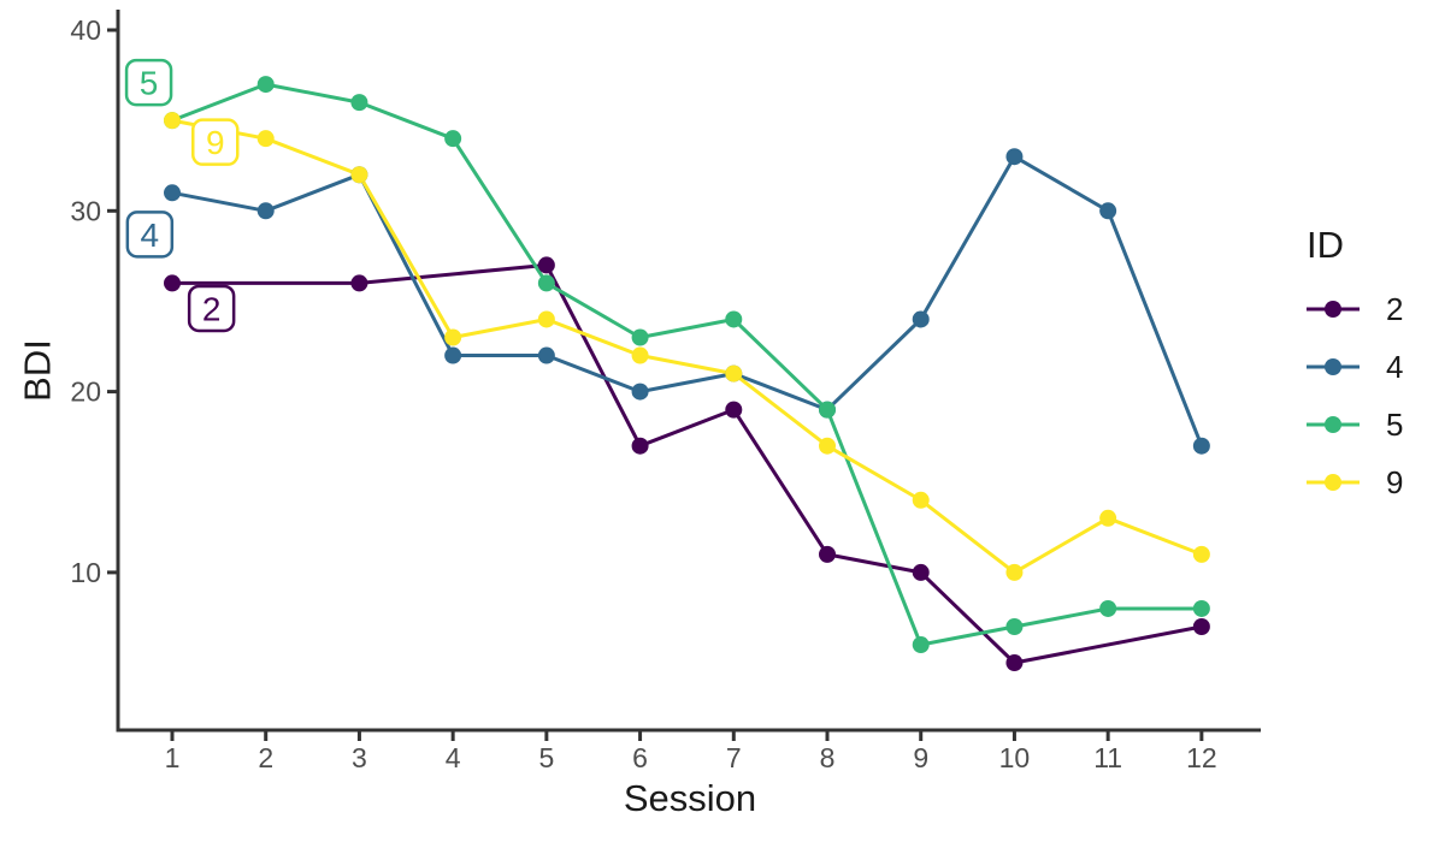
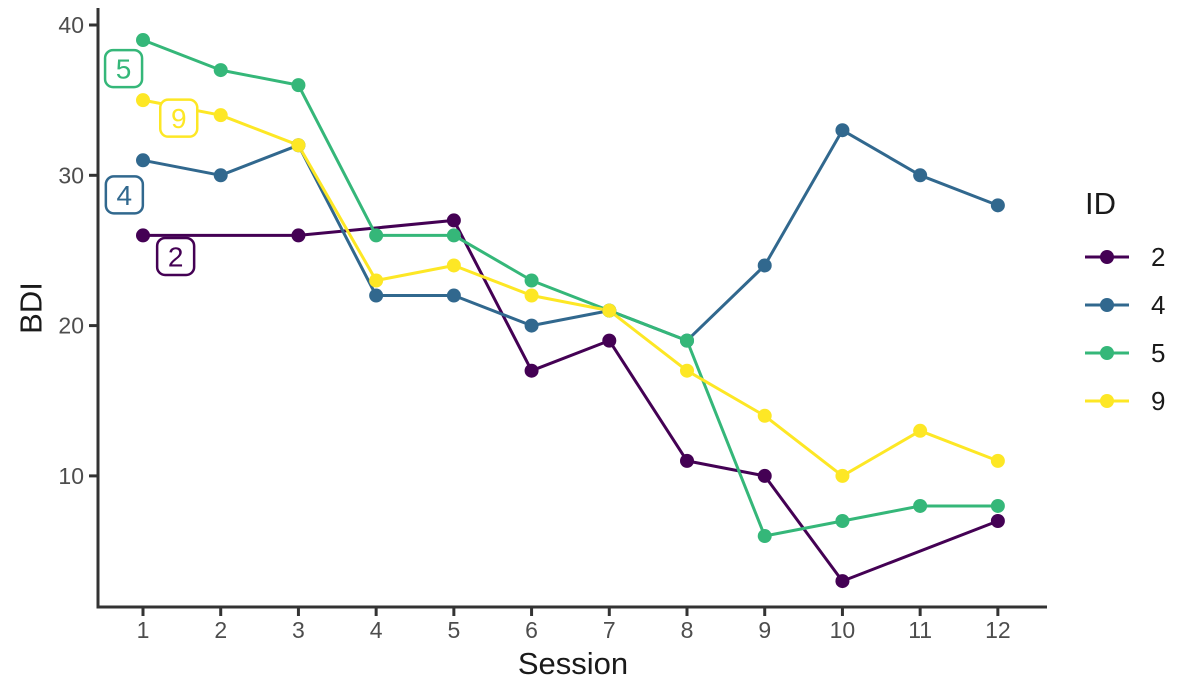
5/1: 35 -> 39
5/4: 34 -> 26
5/7: 24 -> 21
2/10: 5 -> 3
4/12: 17 -> 28
